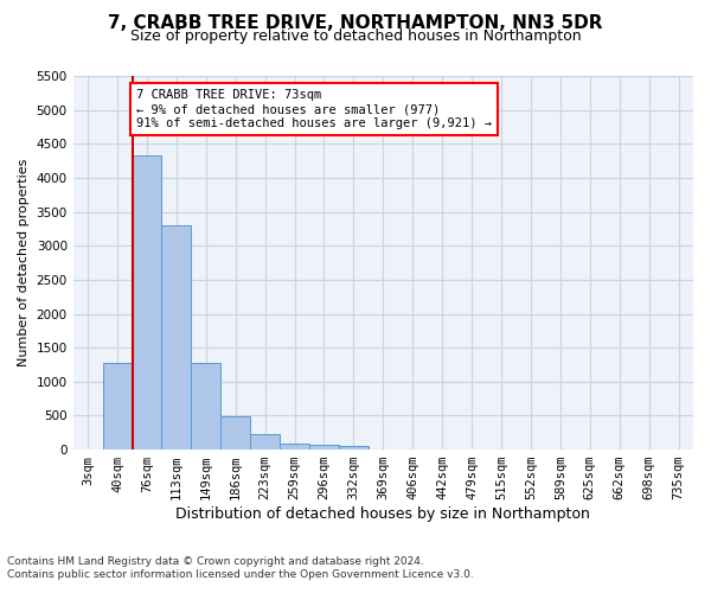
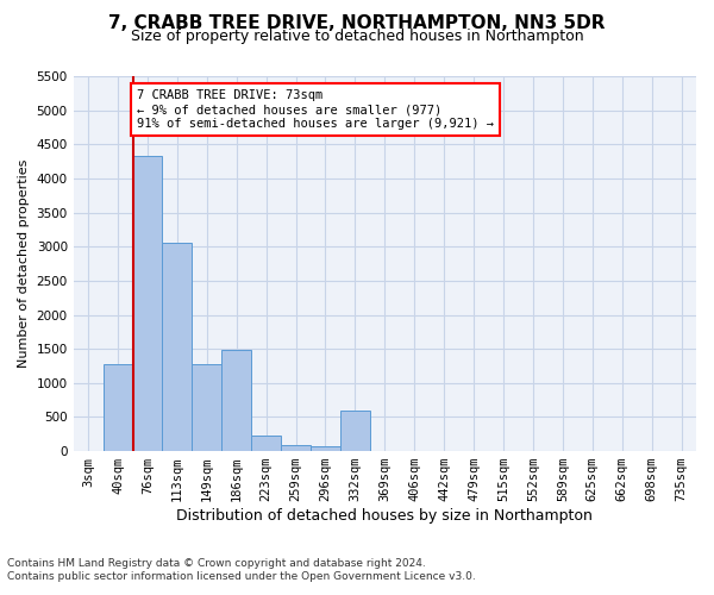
113sqm: 3300 -> 3060
186sqm: 490 -> 1480
332sqm: 60 -> 600
